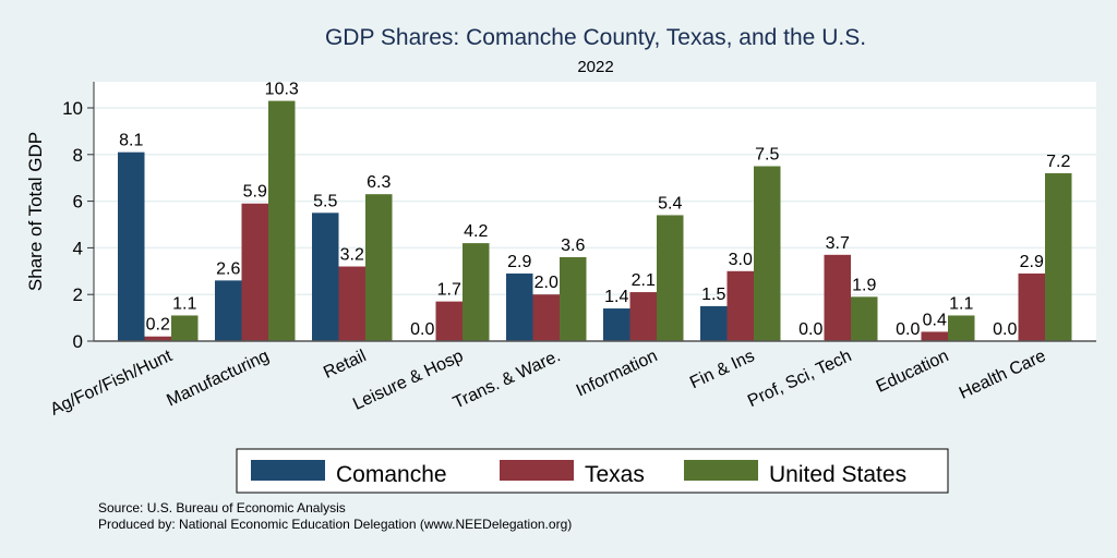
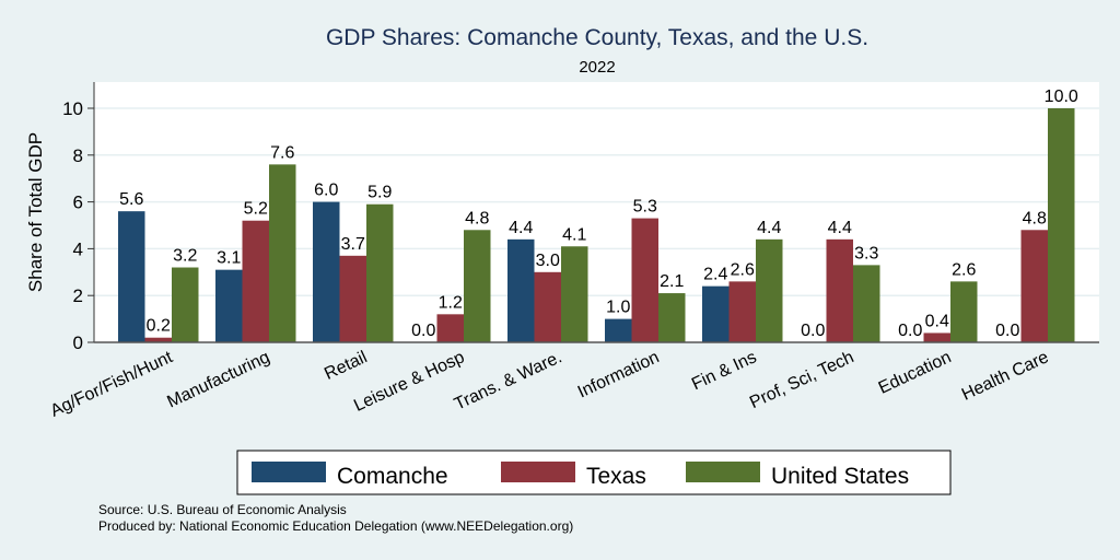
Comanche/Ag/For/Fish/Hunt: 8.1 -> 5.6
United States/Ag/For/Fish/Hunt: 1.1 -> 3.2
Comanche/Manufacturing: 2.6 -> 3.1
Texas/Manufacturing: 5.9 -> 5.2
United States/Manufacturing: 10.3 -> 7.6
Comanche/Retail: 5.5 -> 6.0
Texas/Retail: 3.2 -> 3.7
United States/Retail: 6.3 -> 5.9
Texas/Leisure & Hosp: 1.7 -> 1.2
United States/Leisure & Hosp: 4.2 -> 4.8
Comanche/Trans. & Ware.: 2.9 -> 4.4
Texas/Trans. & Ware.: 2.0 -> 3.0
United States/Trans. & Ware.: 3.6 -> 4.1
Comanche/Information: 1.4 -> 1.0
Texas/Information: 2.1 -> 5.3
United States/Information: 5.4 -> 2.1
Comanche/Fin & Ins: 1.5 -> 2.4
Texas/Fin & Ins: 3.0 -> 2.6
United States/Fin & Ins: 7.5 -> 4.4
Texas/Prof, Sci, Tech: 3.7 -> 4.4
United States/Prof, Sci, Tech: 1.9 -> 3.3
United States/Education: 1.1 -> 2.6
Texas/Health Care: 2.9 -> 4.8
United States/Health Care: 7.2 -> 10.0
